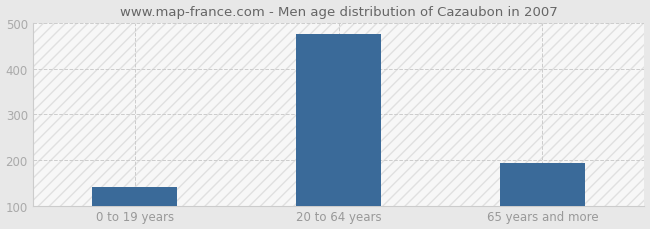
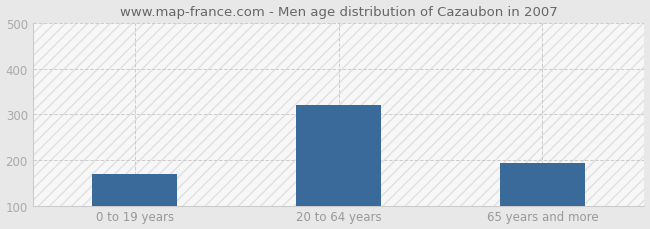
0 to 19 years: 140 -> 170
20 to 64 years: 475 -> 320
